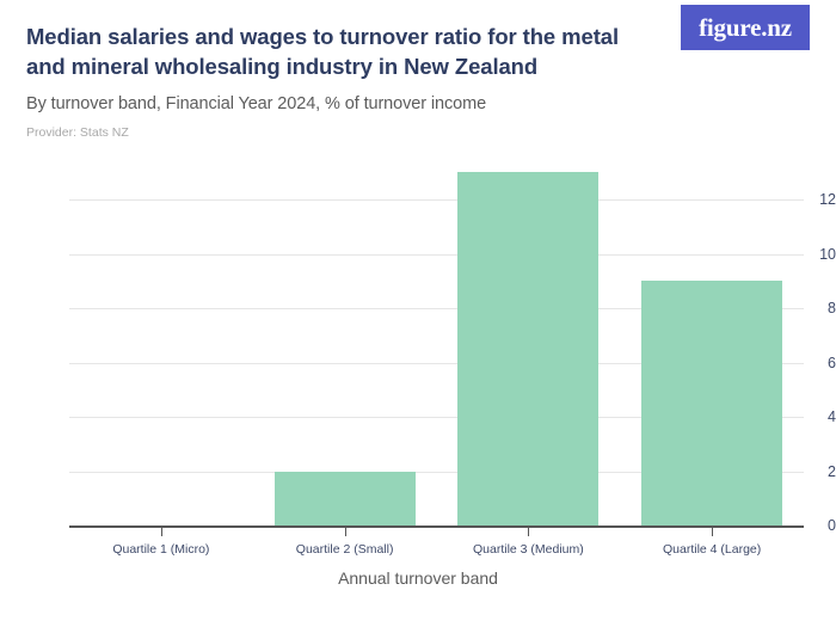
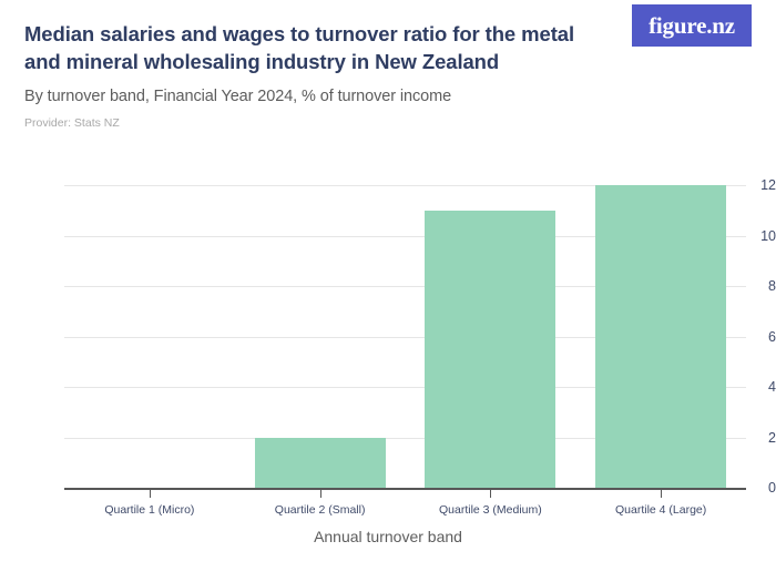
Quartile 3 (Medium): 13 -> 11
Quartile 4 (Large): 9 -> 12
